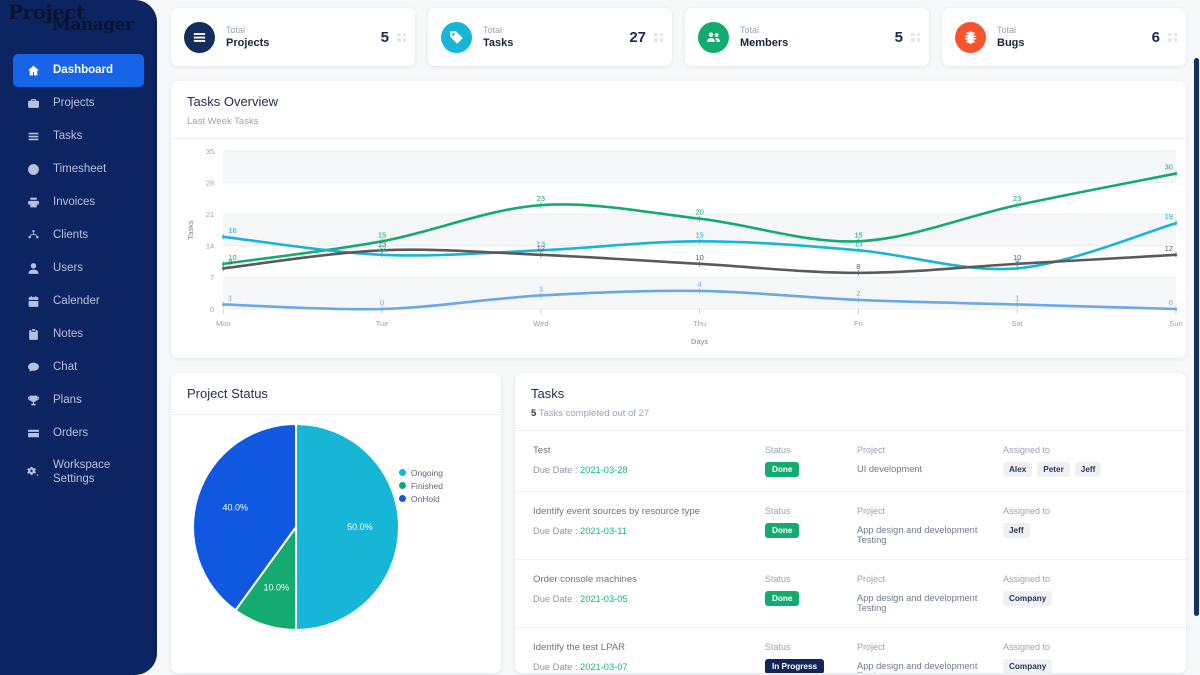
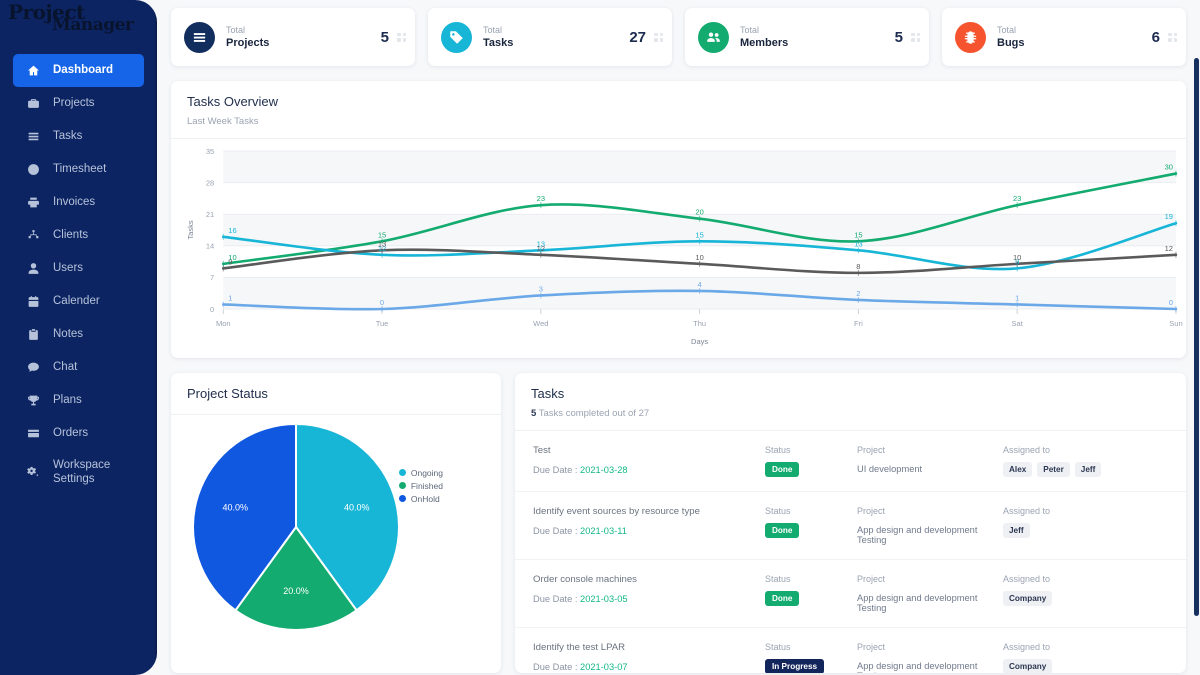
Project Status/Ongoing: 50.0% -> 40.0%
Project Status/Finished: 10.0% -> 20.0%
